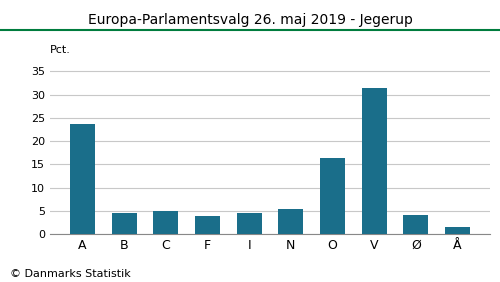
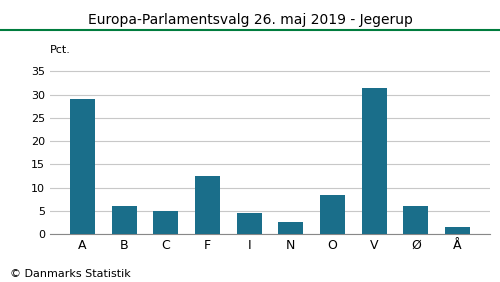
A: 23.7 -> 29.0
B: 4.6 -> 6.0
F: 3.9 -> 12.5
N: 5.4 -> 2.5
O: 16.4 -> 8.5
Ø: 4.2 -> 6.0
